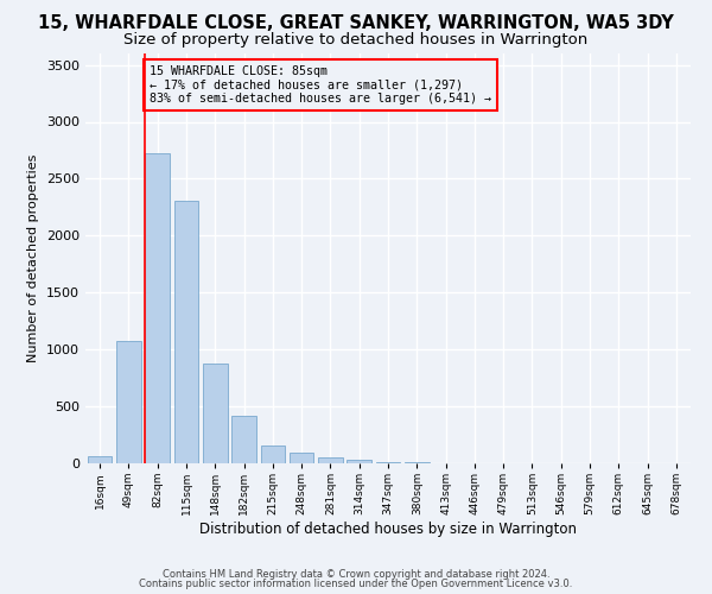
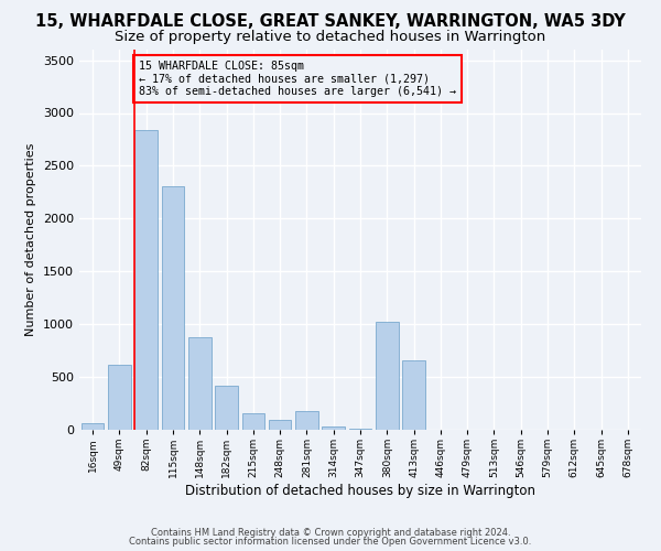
49sqm: 1080 -> 620
82sqm: 2720 -> 2840
281sqm: 60 -> 180
380sqm: 10 -> 1020
413sqm: 0 -> 660
